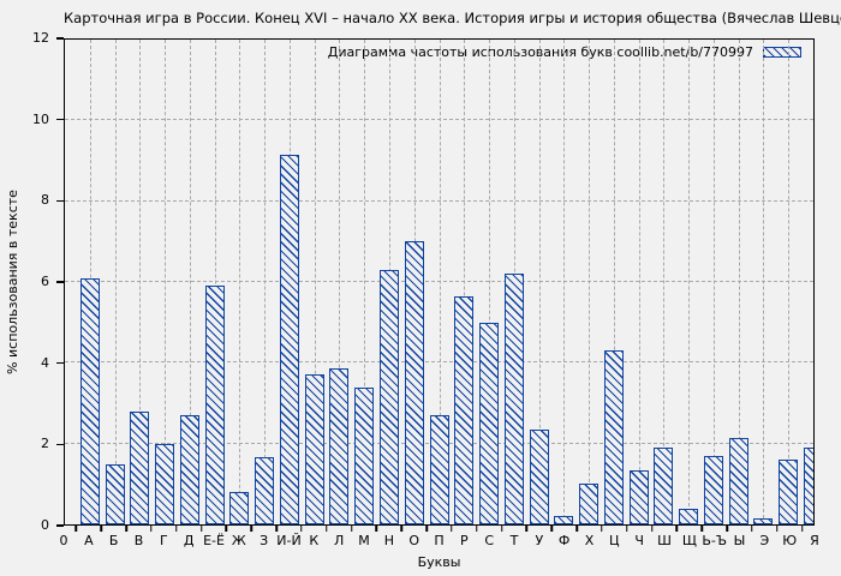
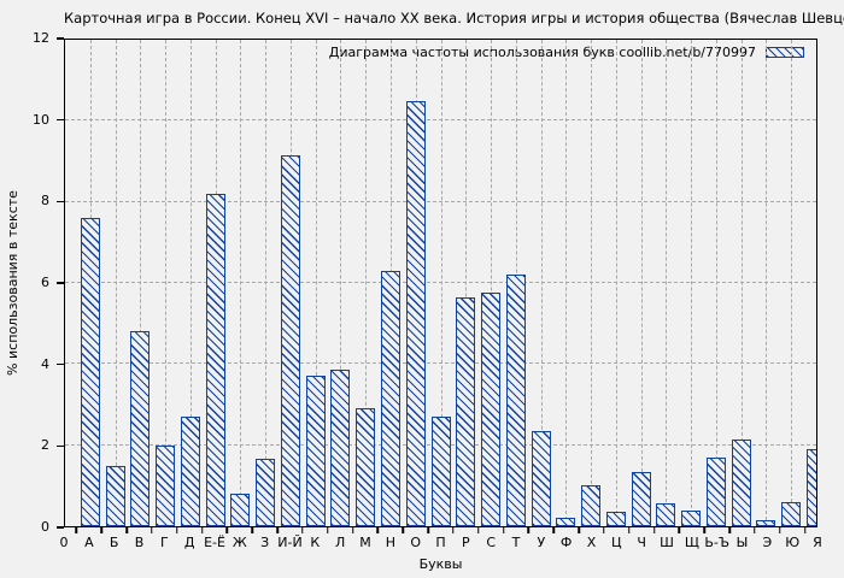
А: 6.1 -> 7.6
В: 2.8 -> 4.8
Е-Ё: 5.9 -> 8.2
М: 3.4 -> 2.9
О: 7.0 -> 10.5
С: 5.0 -> 5.8
Ц: 4.3 -> 0.3
Ш: 1.9 -> 0.6
Ю: 1.6 -> 0.6
